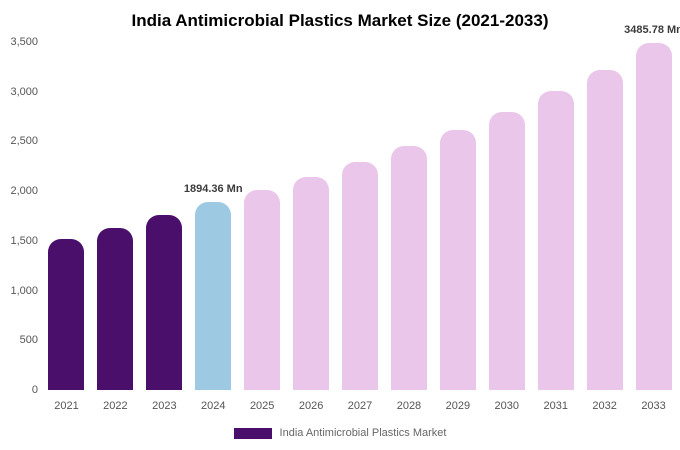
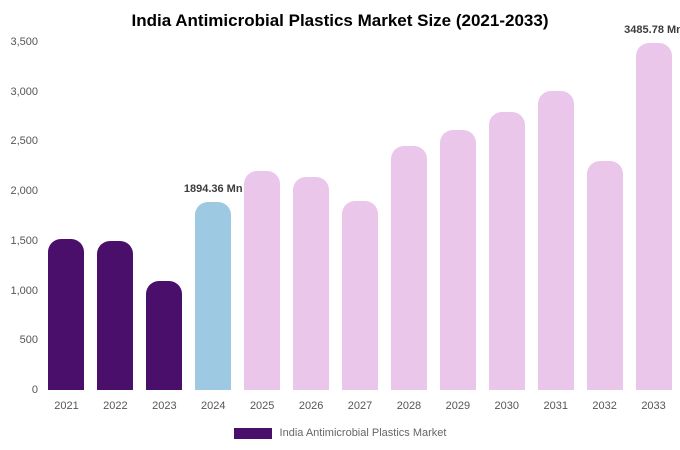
2022: 1600 -> 1500
2023: 1800 -> 1100
2025: 2000 -> 2200
2027: 2300 -> 1900
2032: 3200 -> 2300
